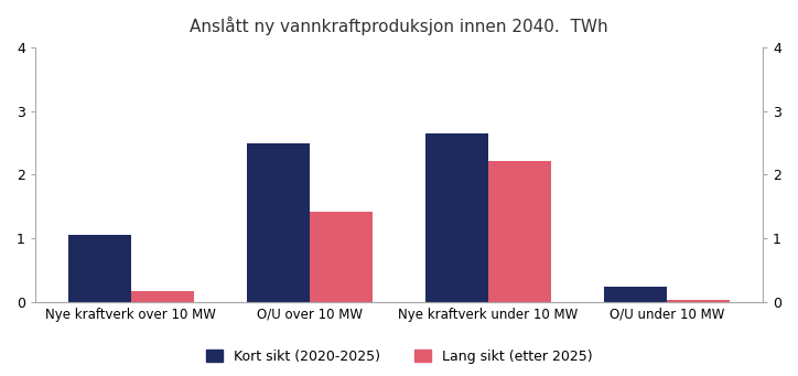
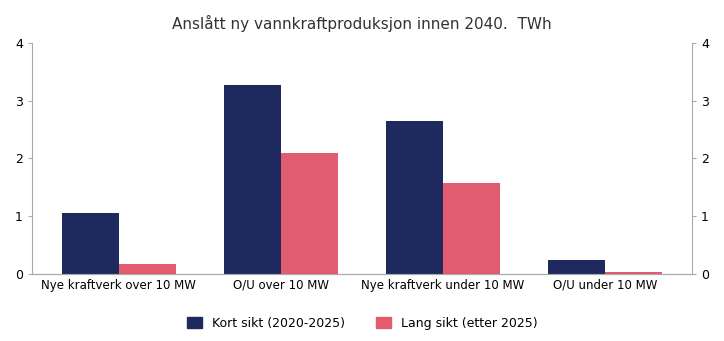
Kort sikt (2020-2025)/O/U over 10 MW: 2.50 -> 3.27
Lang sikt (etter 2025)/O/U over 10 MW: 1.42 -> 2.10
Lang sikt (etter 2025)/Nye kraftverk under 10 MW: 2.22 -> 1.57
